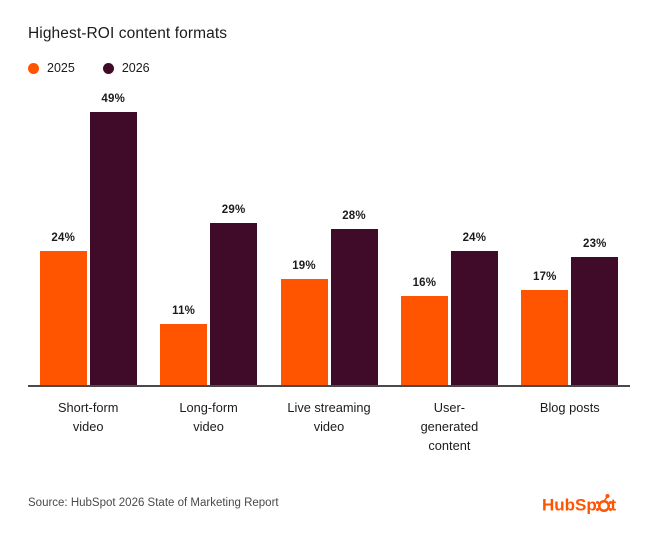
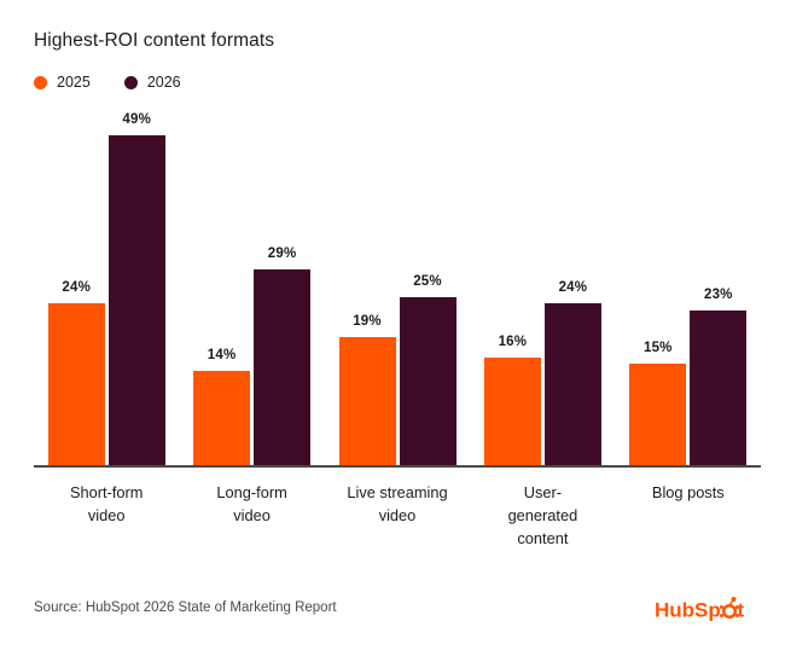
2025/Long-form video: 11% -> 14%
2026/Live streaming video: 28% -> 25%
2025/Blog posts: 17% -> 15%
